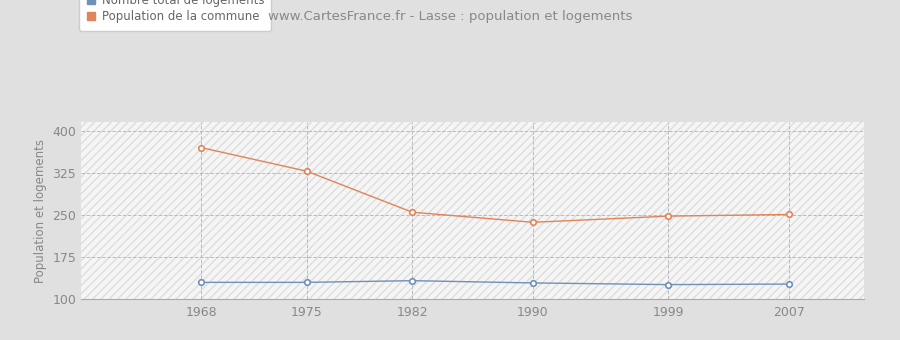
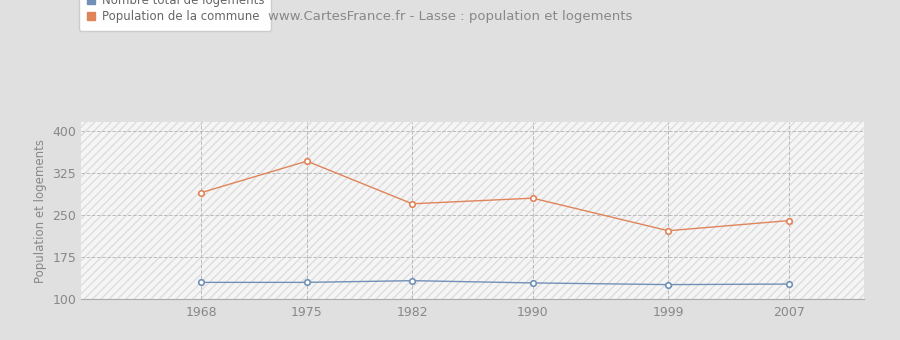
Population de la commune/1968: 370 -> 290
Population de la commune/1975: 328 -> 346
Population de la commune/1982: 255 -> 270
Population de la commune/1990: 237 -> 280
Population de la commune/1999: 248 -> 222
Population de la commune/2007: 251 -> 240
